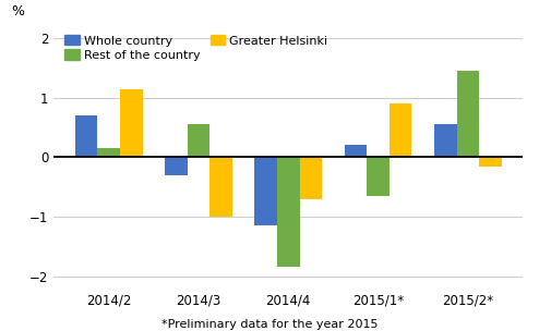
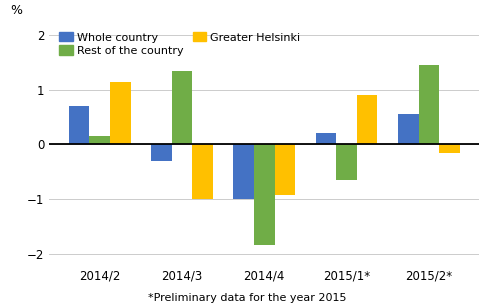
Rest of the country/2014/3: 0.55 -> 1.34
Whole country/2014/4: -1.15 -> -1.00
Greater Helsinki/2014/4: -0.70 -> -0.92
